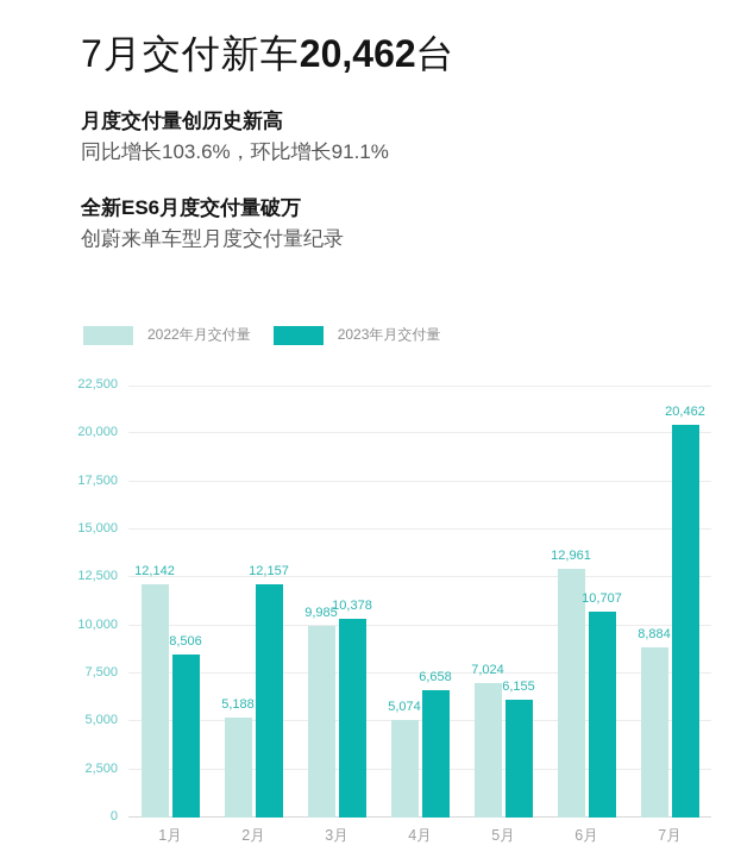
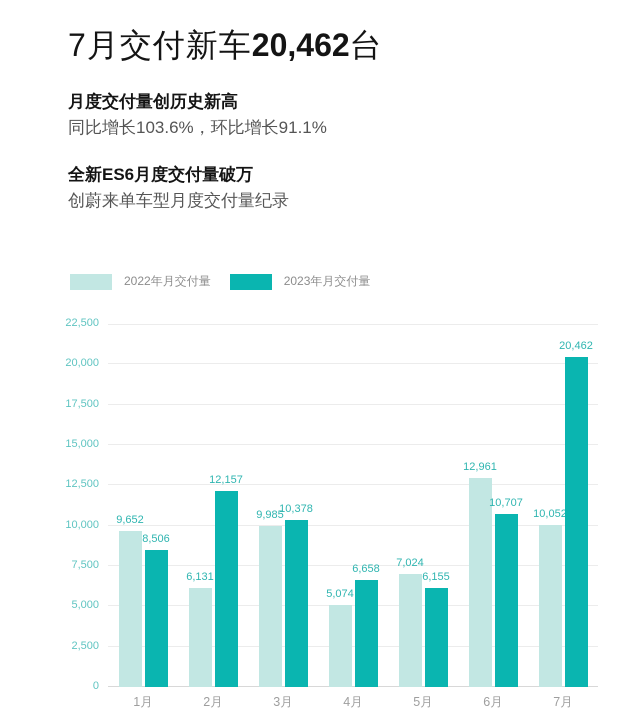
2022年月交付量/1月: 12,142 -> 9,652
2022年月交付量/2月: 5,188 -> 6,131
2022年月交付量/7月: 8,884 -> 10,052
